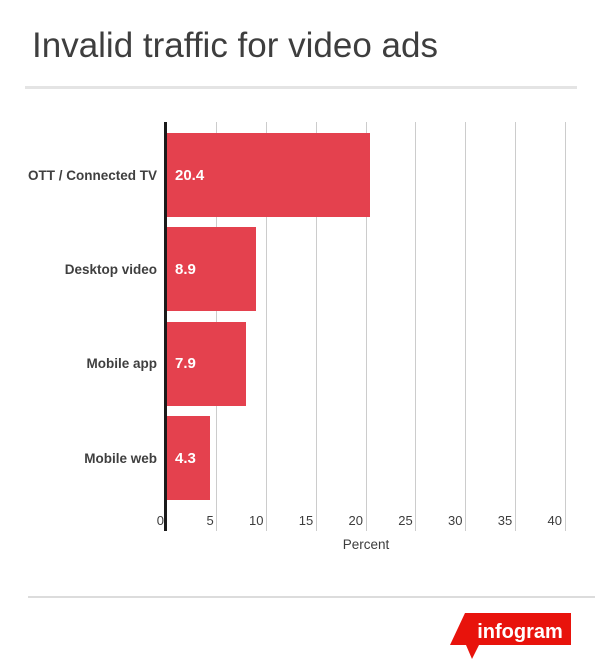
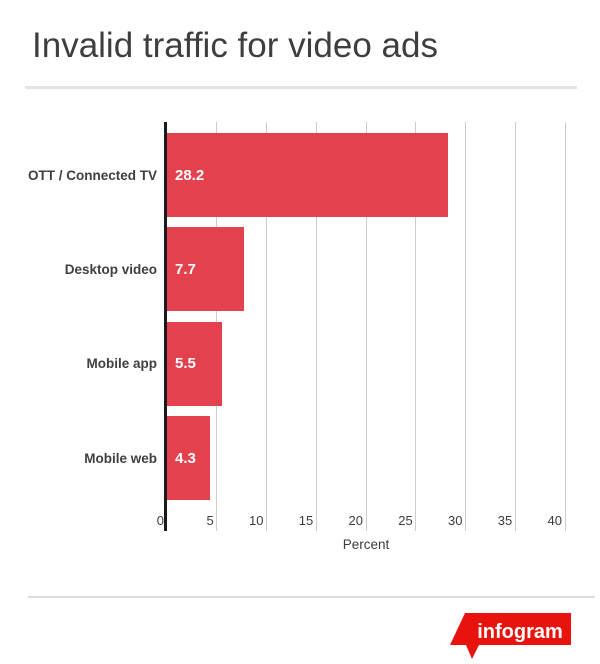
OTT / Connected TV: 20.4 -> 28.2
Desktop video: 8.9 -> 7.7
Mobile app: 7.9 -> 5.5
